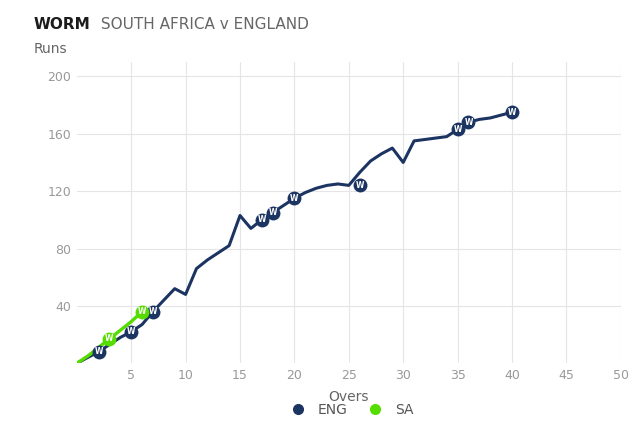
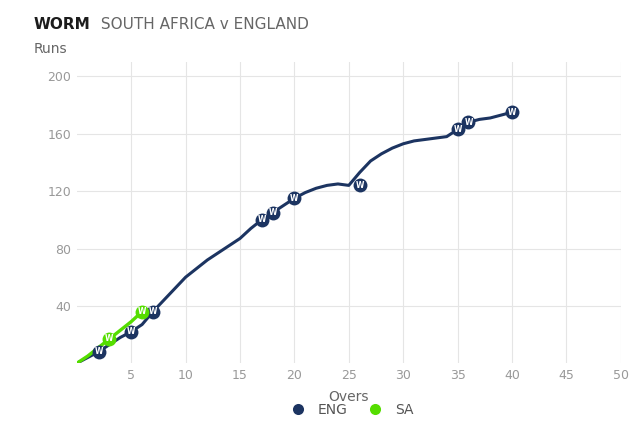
ENG/10: 48 -> 60
ENG/15: 103 -> 87
ENG/30: 140 -> 153
